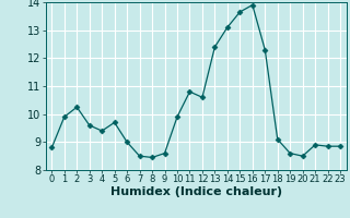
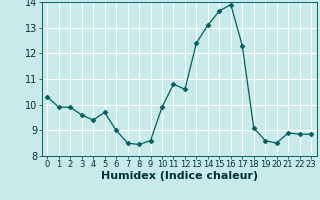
0: 8.80 -> 10.30
2: 10.25 -> 9.90
